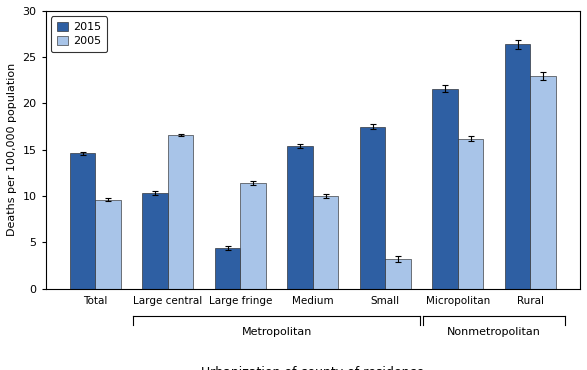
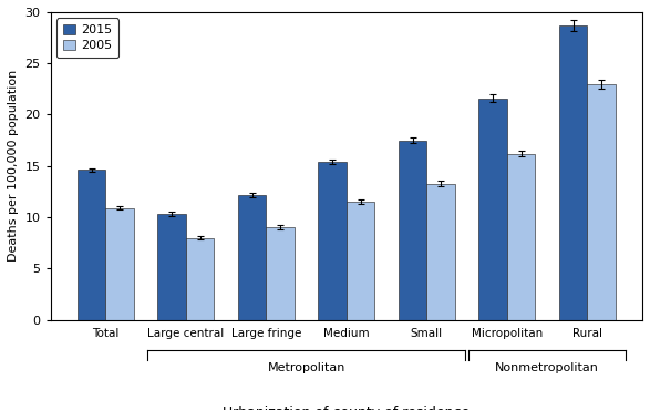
2005/Total: 9.6 -> 10.9
2005/Large central: 16.6 -> 8.0
2015/Large fringe: 4.4 -> 12.2
2005/Large fringe: 11.4 -> 9.0
2005/Medium: 10.0 -> 11.5
2005/Small: 3.2 -> 13.3
2015/Rural: 26.4 -> 28.7
